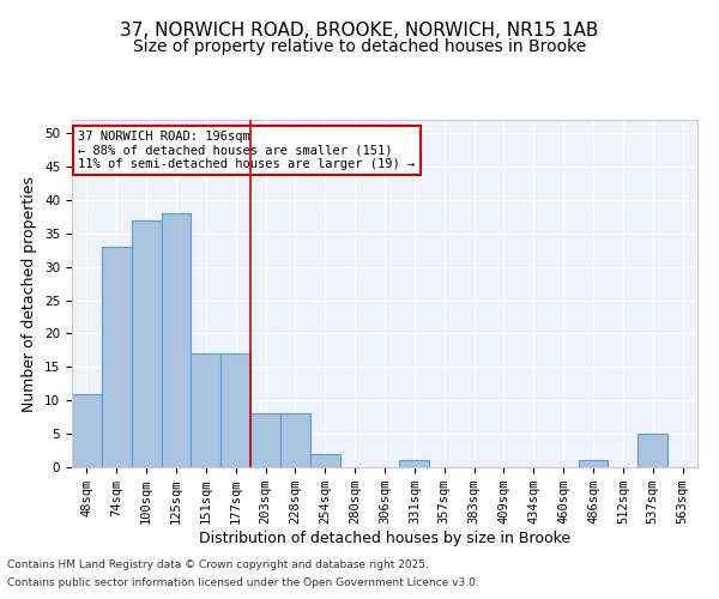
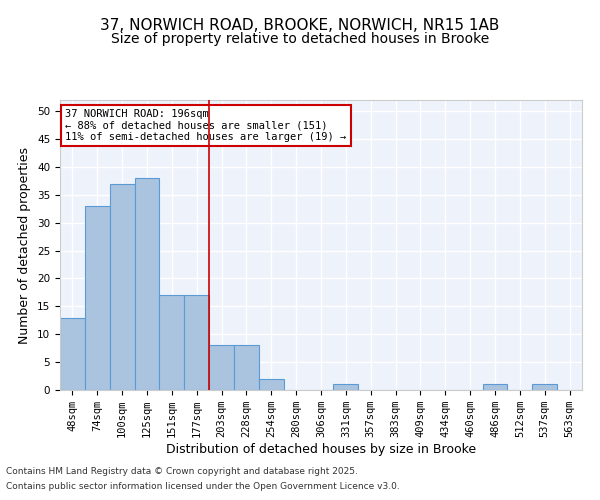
48sqm: 11 -> 13
537sqm: 5 -> 1
